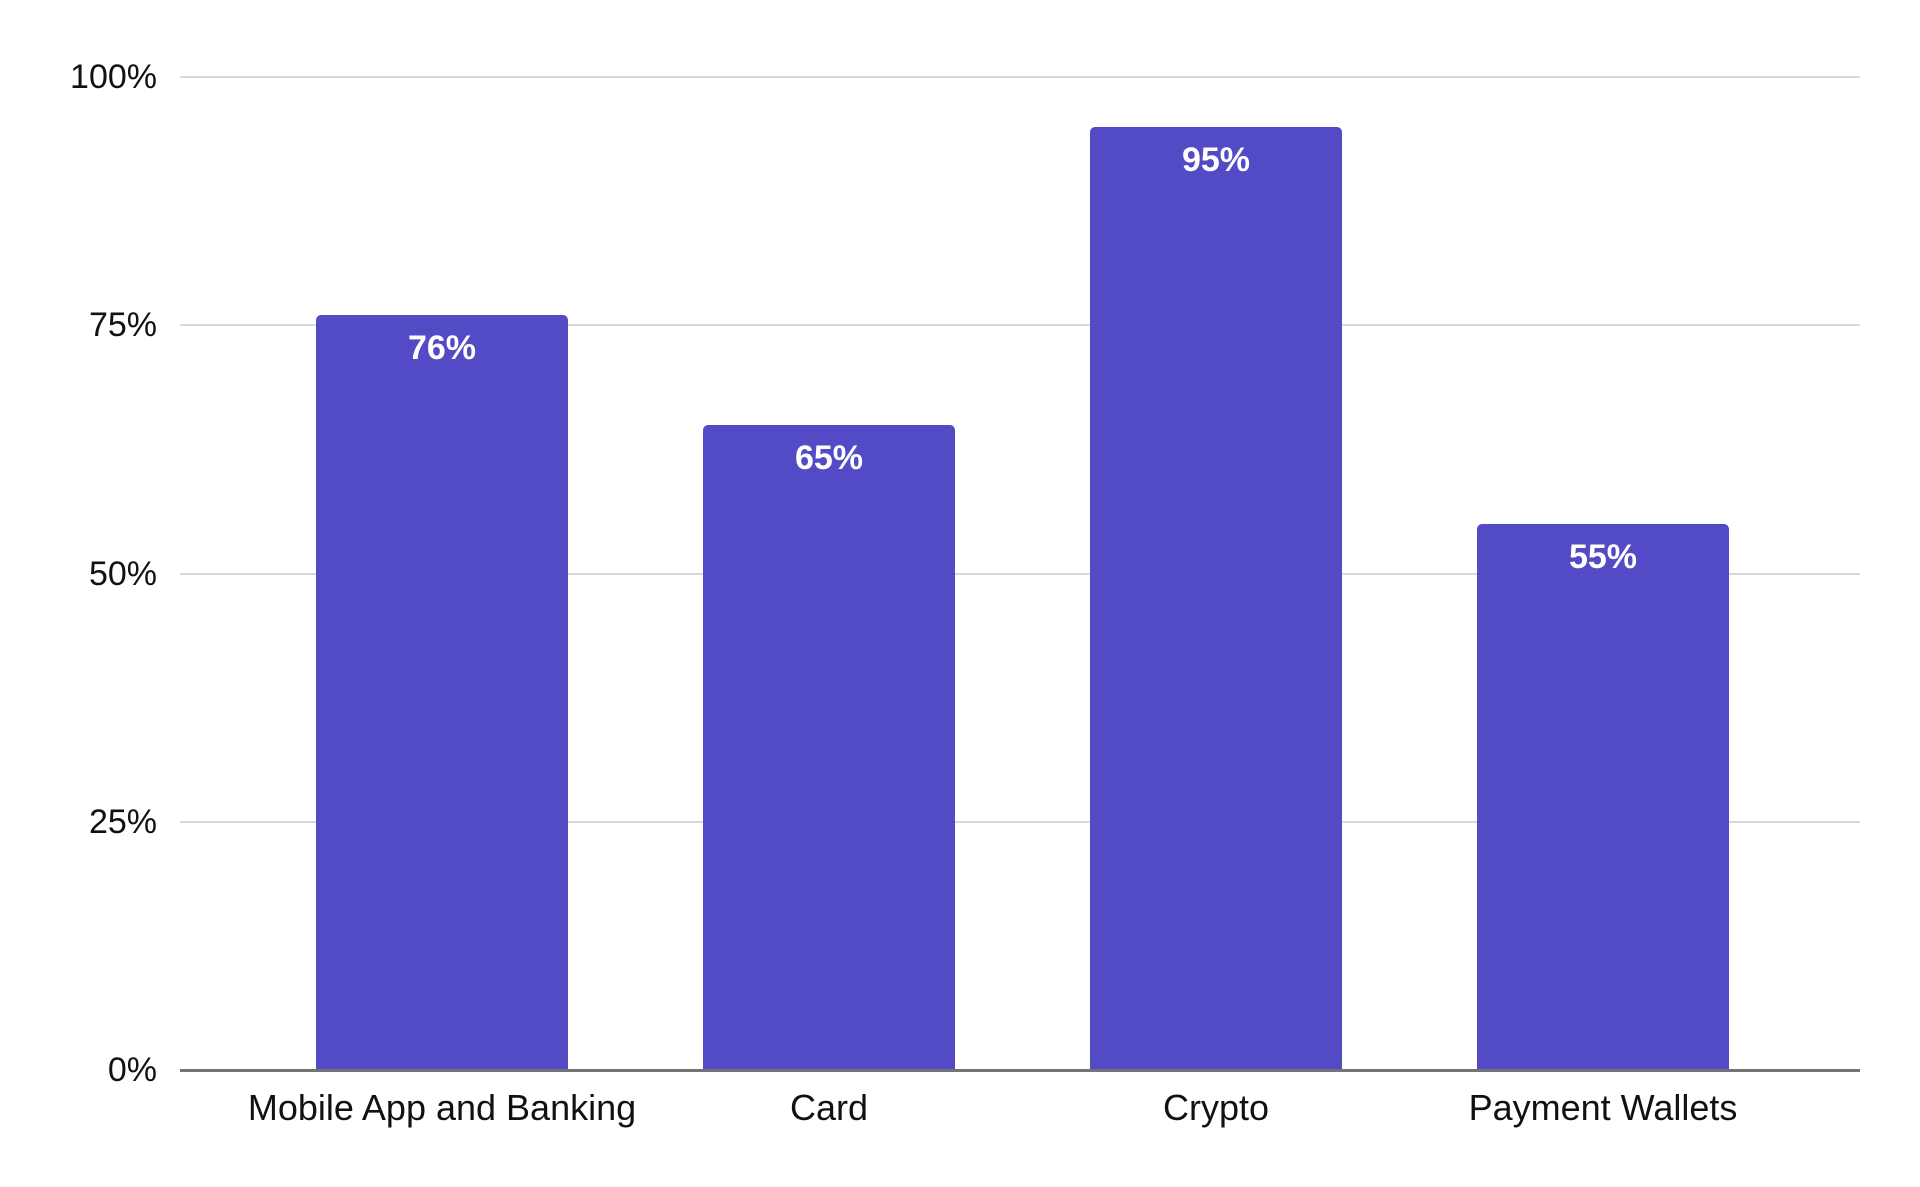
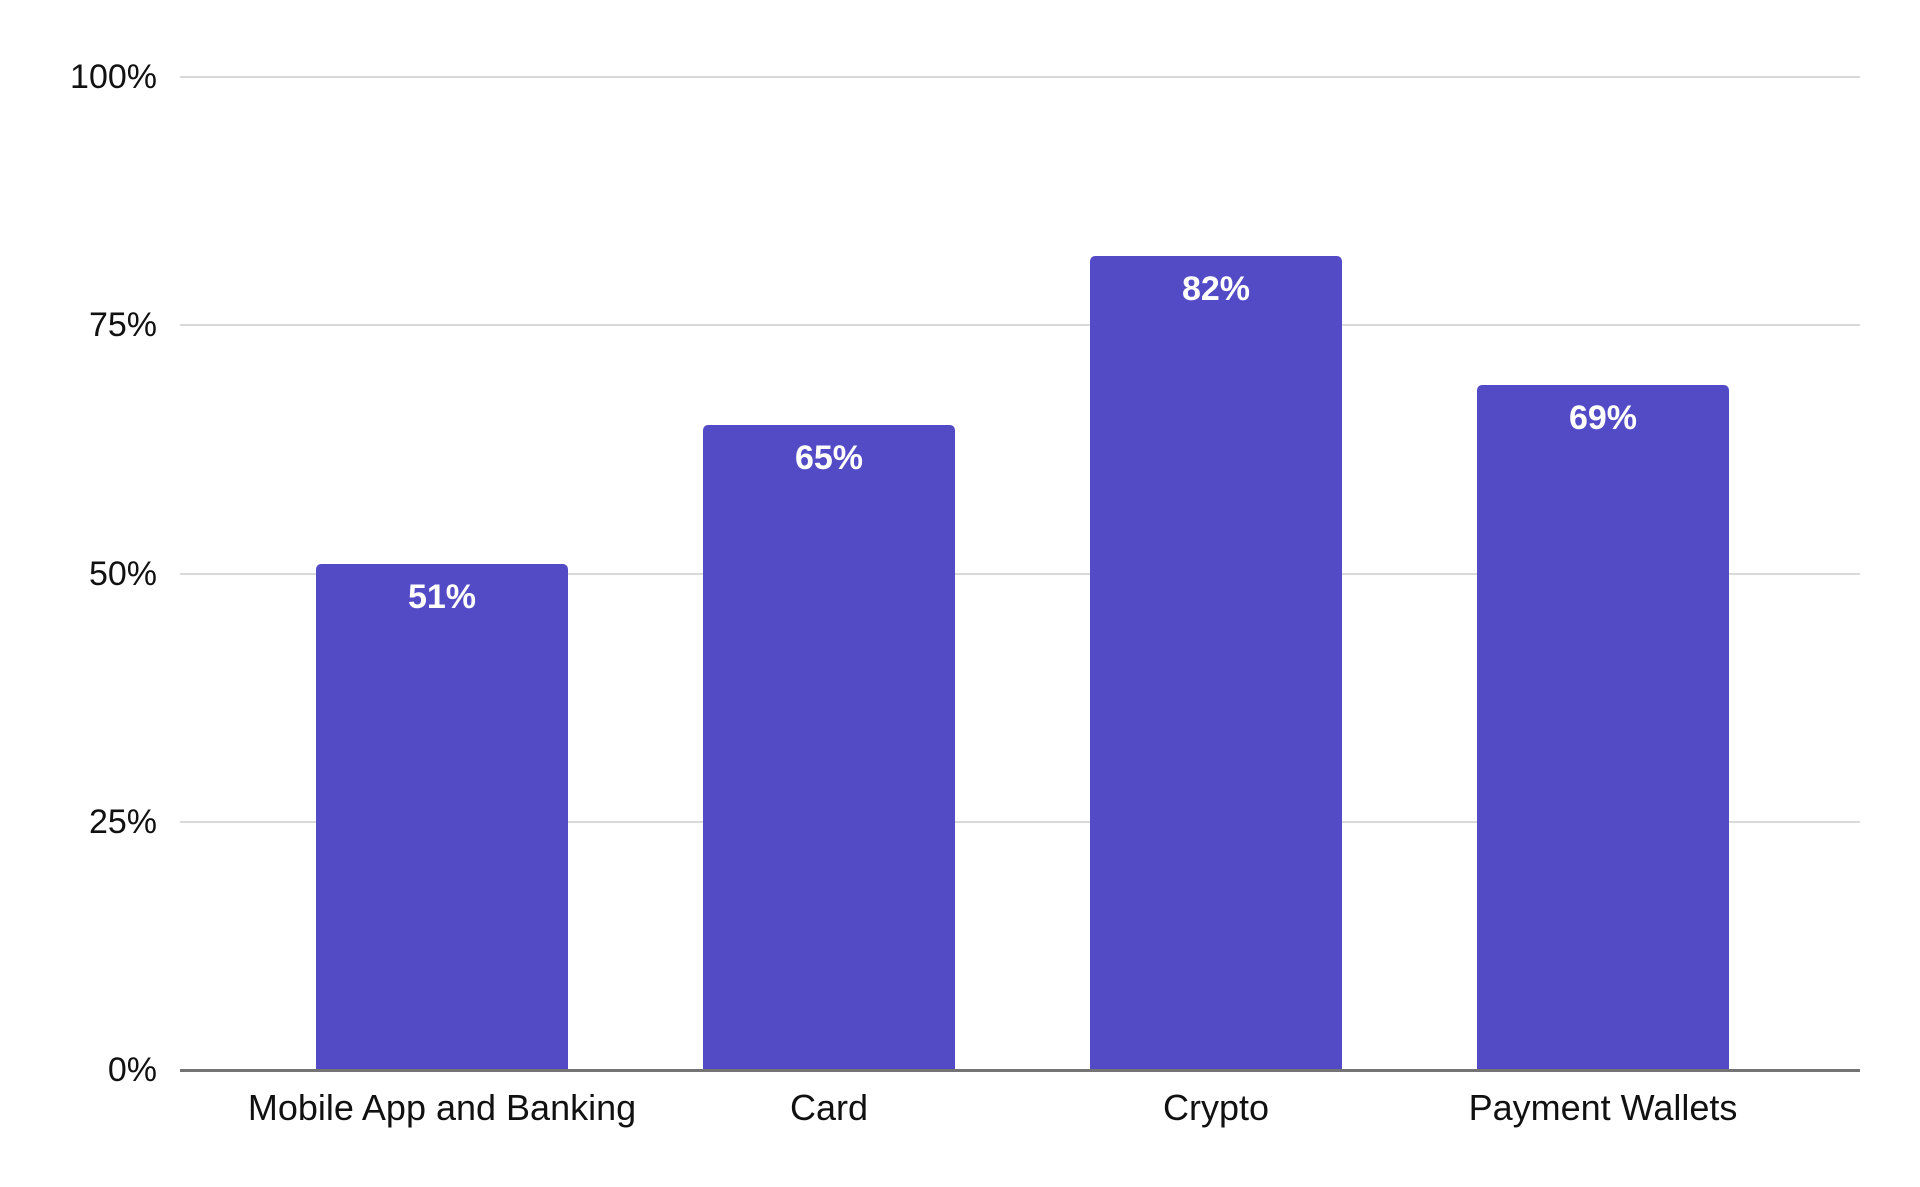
Mobile App and Banking: 76% -> 51%
Crypto: 95% -> 82%
Payment Wallets: 55% -> 69%
